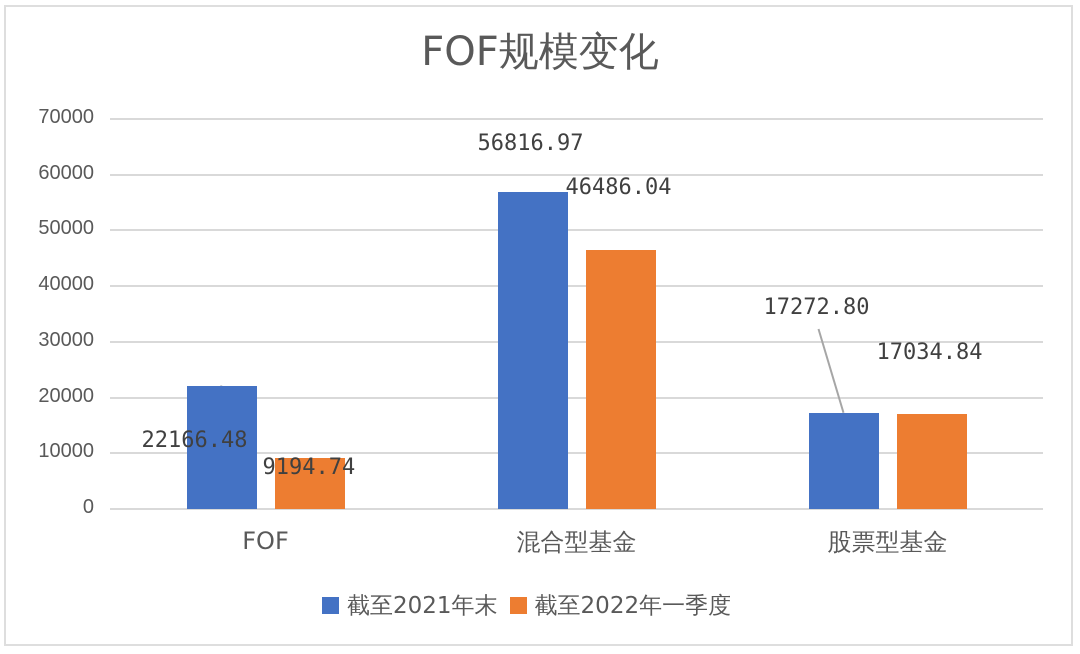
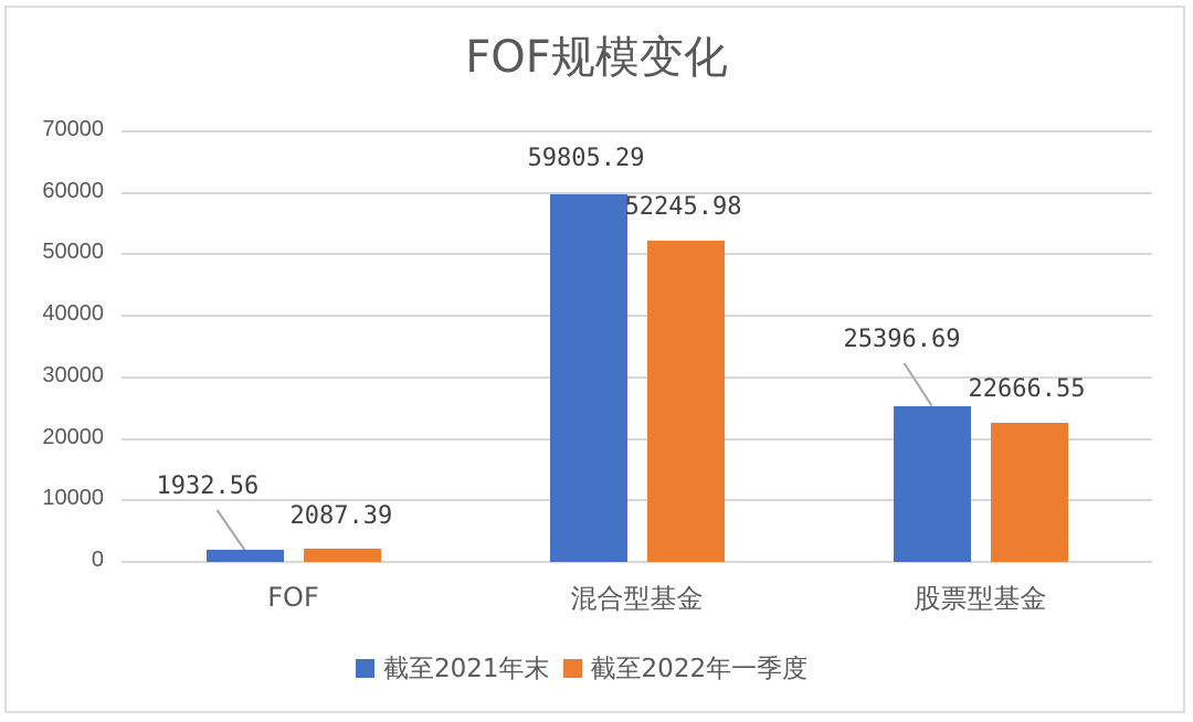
截至2021年末/FOF: 22166.48 -> 1932.56
截至2022年一季度/FOF: 9194.74 -> 2087.39
截至2021年末/混合型基金: 56816.97 -> 59805.29
截至2022年一季度/混合型基金: 46486.04 -> 52245.98
截至2021年末/股票型基金: 17272.80 -> 25396.69
截至2022年一季度/股票型基金: 17034.84 -> 22666.55
